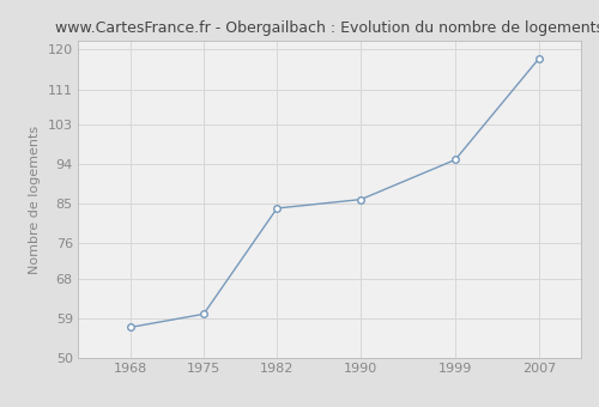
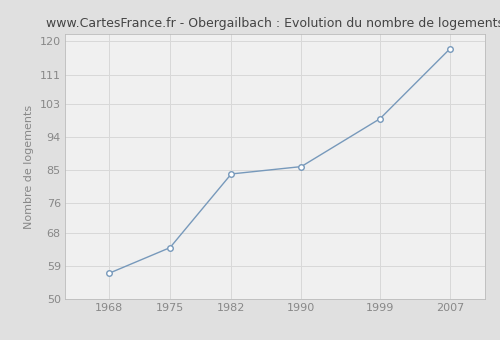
1975: 60 -> 64
1999: 95 -> 99
